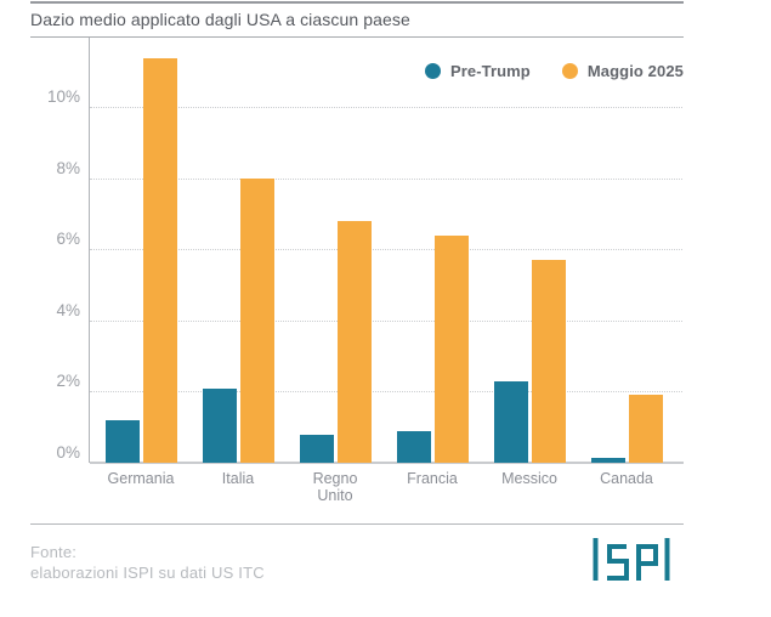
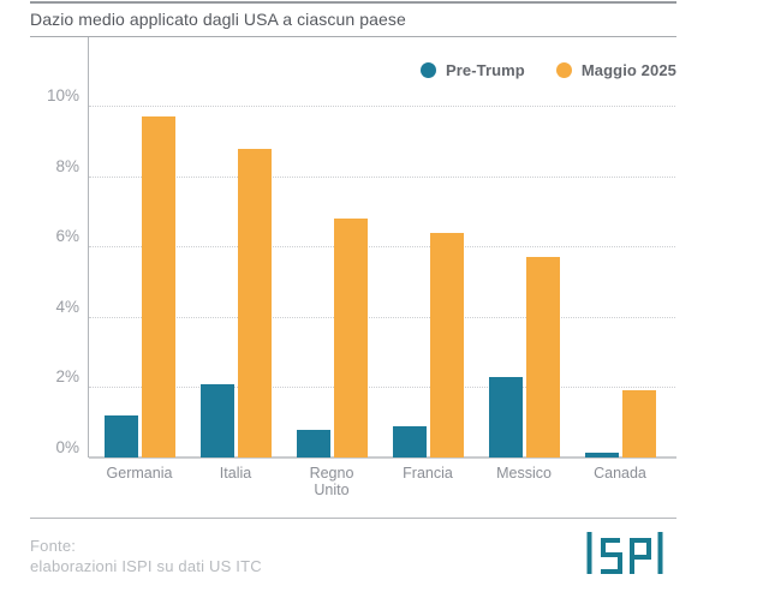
Maggio 2025/Germania: 11.4% -> 9.7%
Maggio 2025/Italia: 8.0% -> 8.8%
